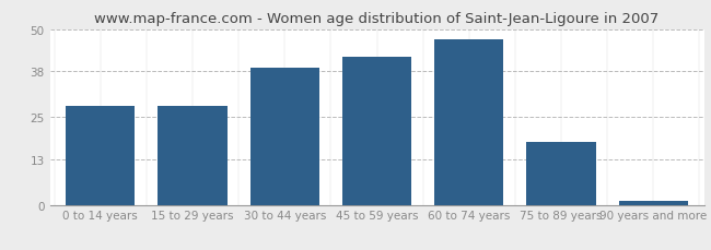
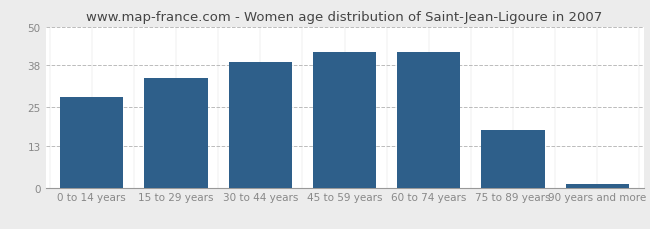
15 to 29 years: 28 -> 34
60 to 74 years: 47 -> 42
